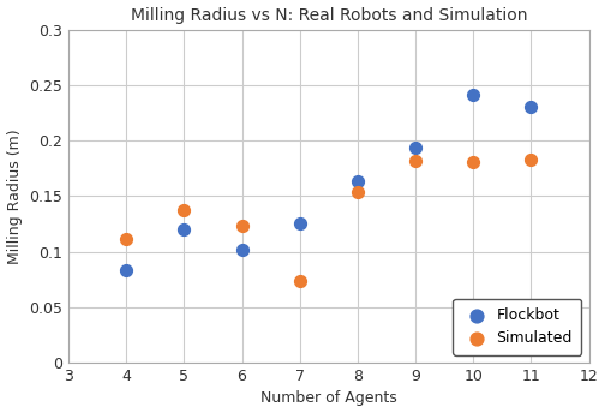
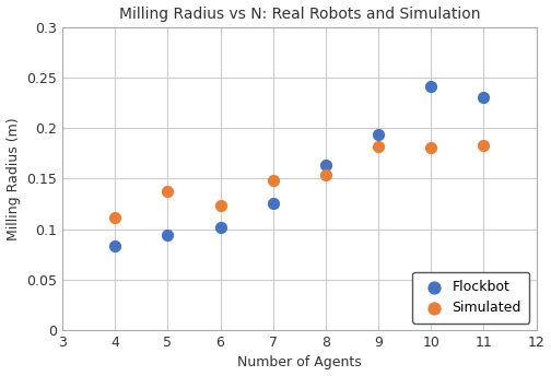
Flockbot/5: 0.120 -> 0.094
Simulated/7: 0.074 -> 0.148
